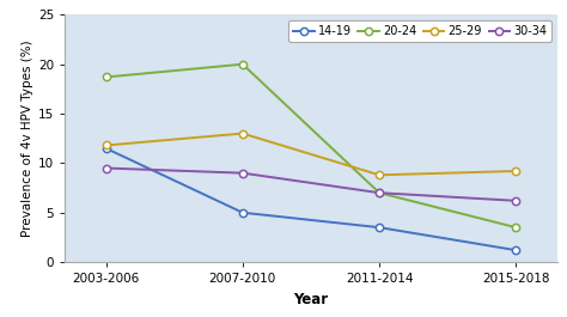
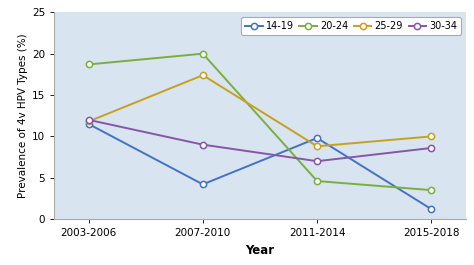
30-34/2003-2006: 9.5 -> 12.0
14-19/2007-2010: 5.0 -> 4.2
25-29/2007-2010: 13.0 -> 17.4
14-19/2011-2014: 3.5 -> 9.8
20-24/2011-2014: 7.0 -> 4.6
25-29/2015-2018: 9.2 -> 10.0
30-34/2015-2018: 6.2 -> 8.6
